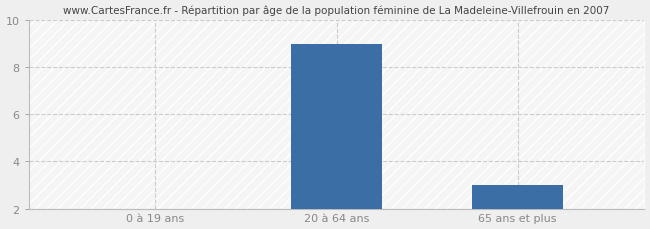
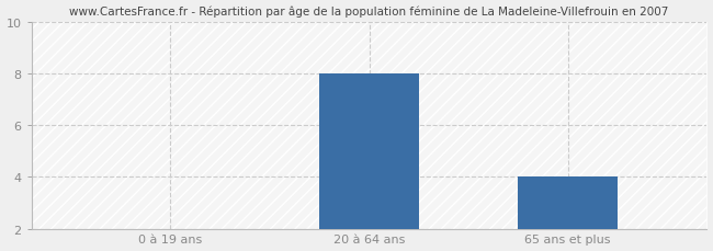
20 à 64 ans: 9.00 -> 8.00
65 ans et plus: 3.00 -> 4.00
